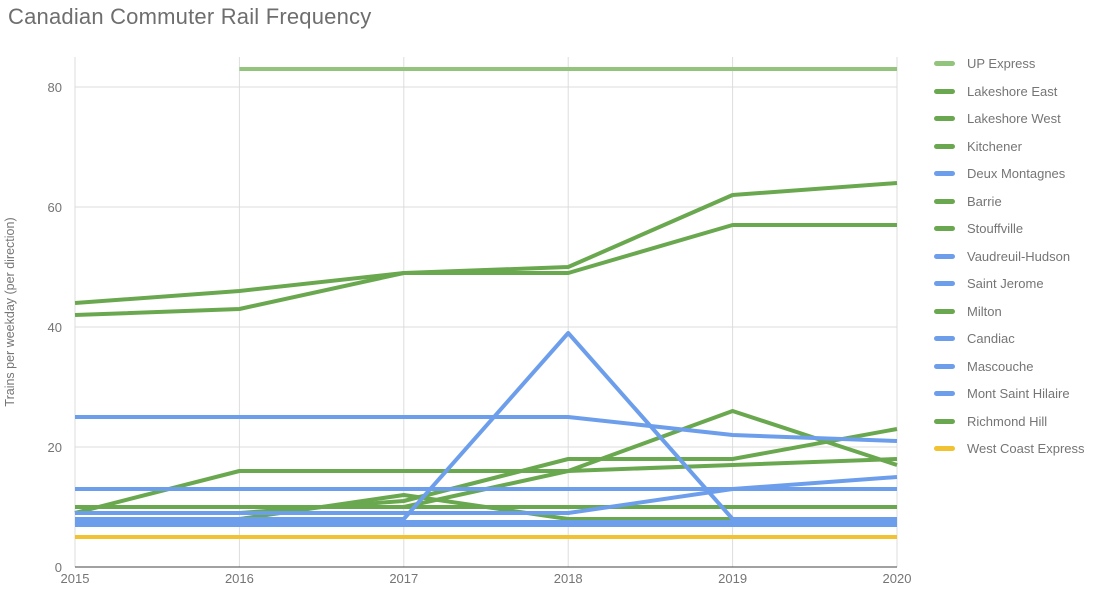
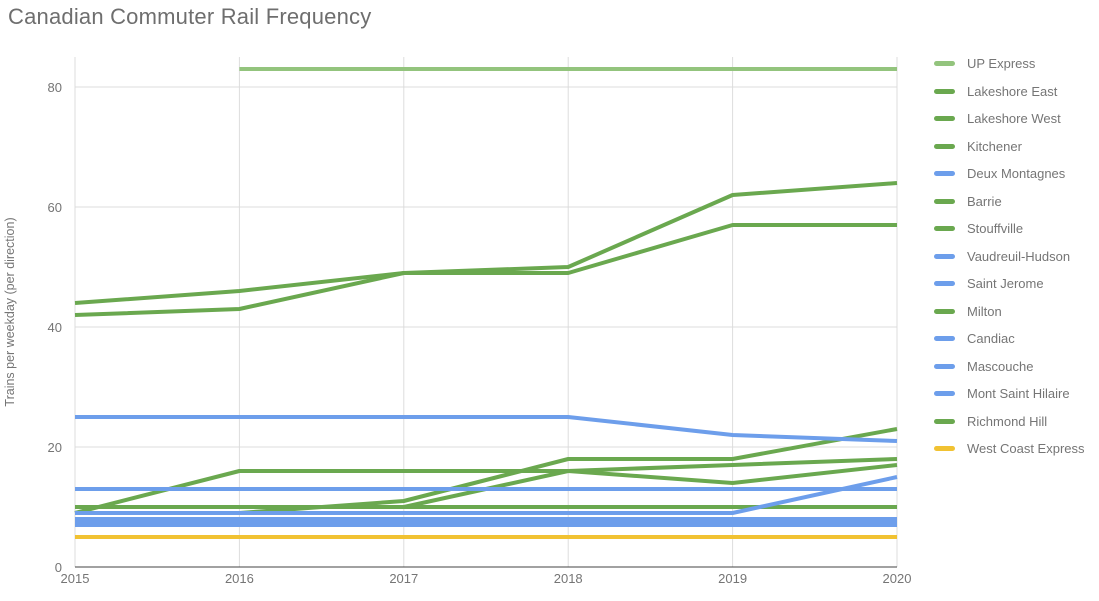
Richmond Hill/2017: 12 -> 8
Candiac/2018: 39 -> 8
Kitchener/2019: 26 -> 14
Saint Jerome/2019: 13 -> 9
